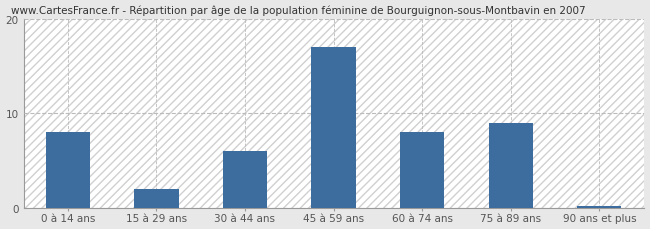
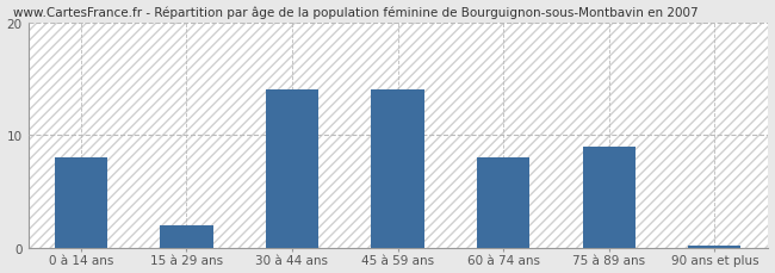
30 à 44 ans: 6.0 -> 14.0
45 à 59 ans: 17.0 -> 14.0
